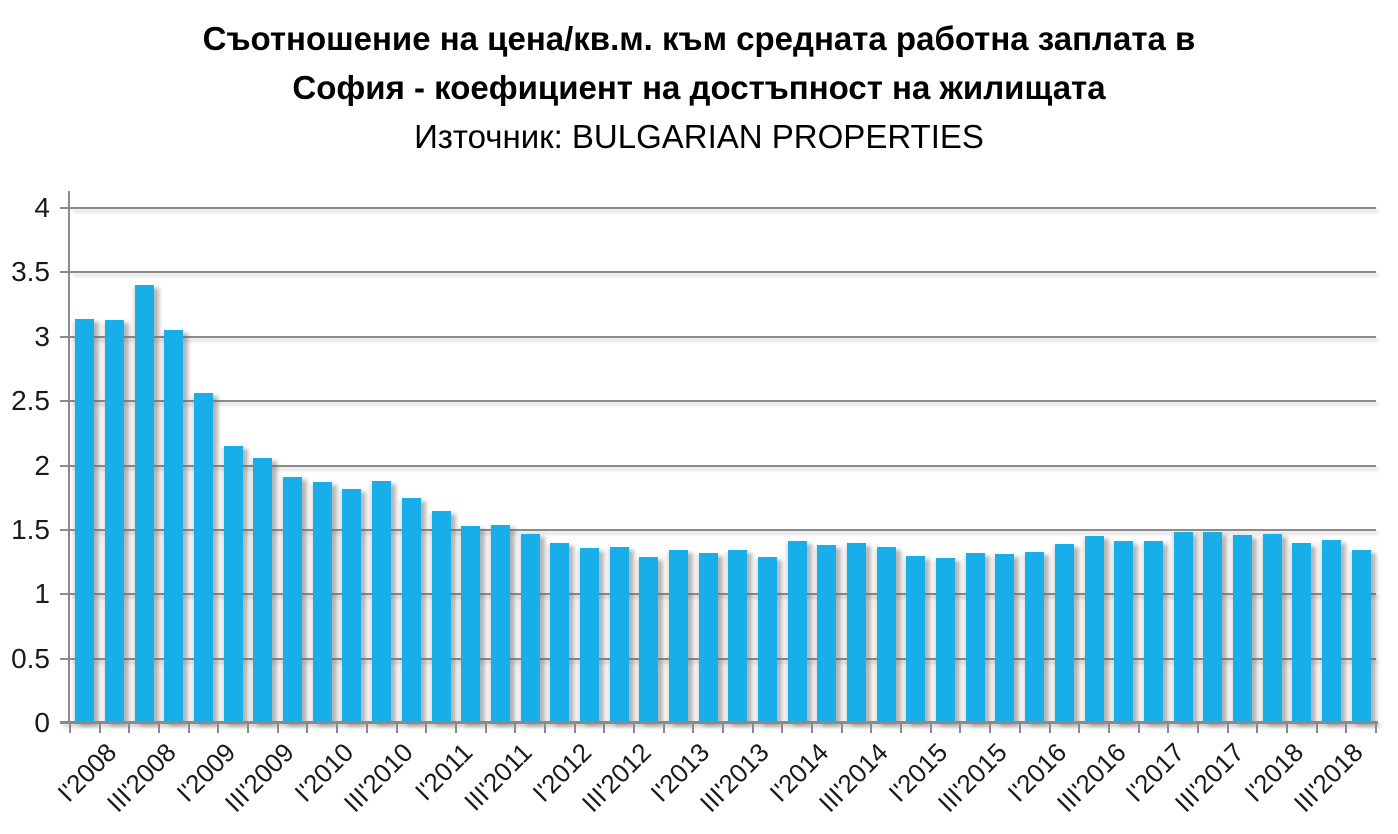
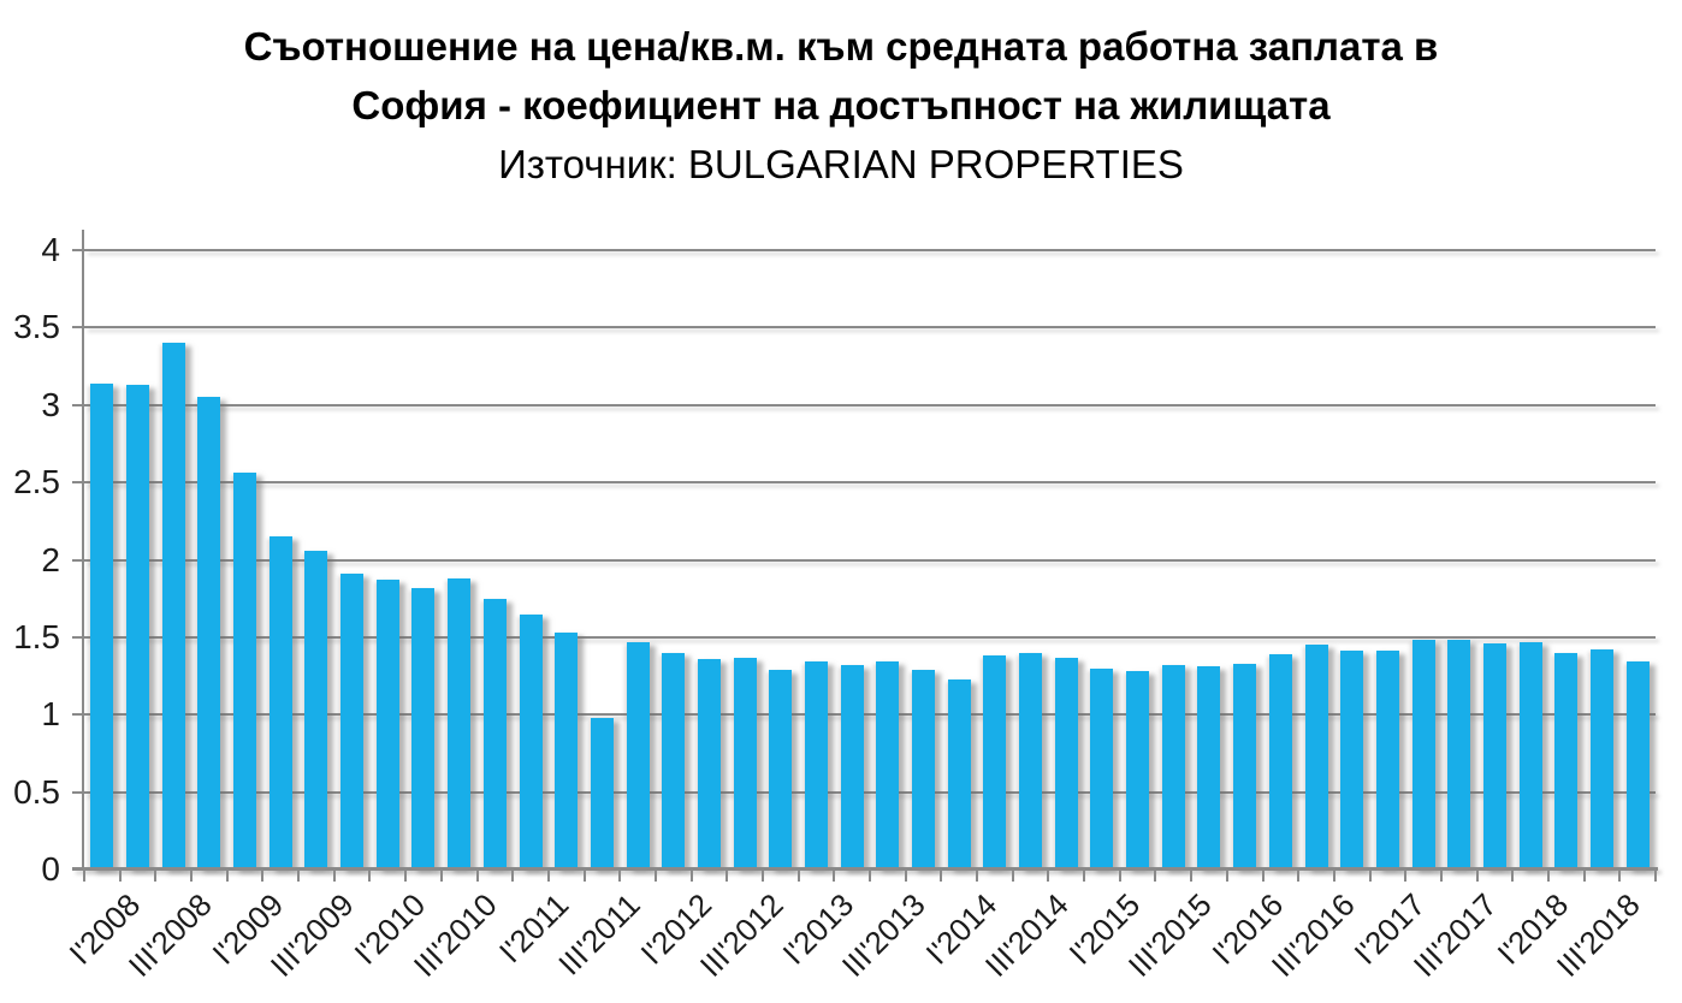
III'2011: 1.54 -> 0.98
I'2014: 1.41 -> 1.23
